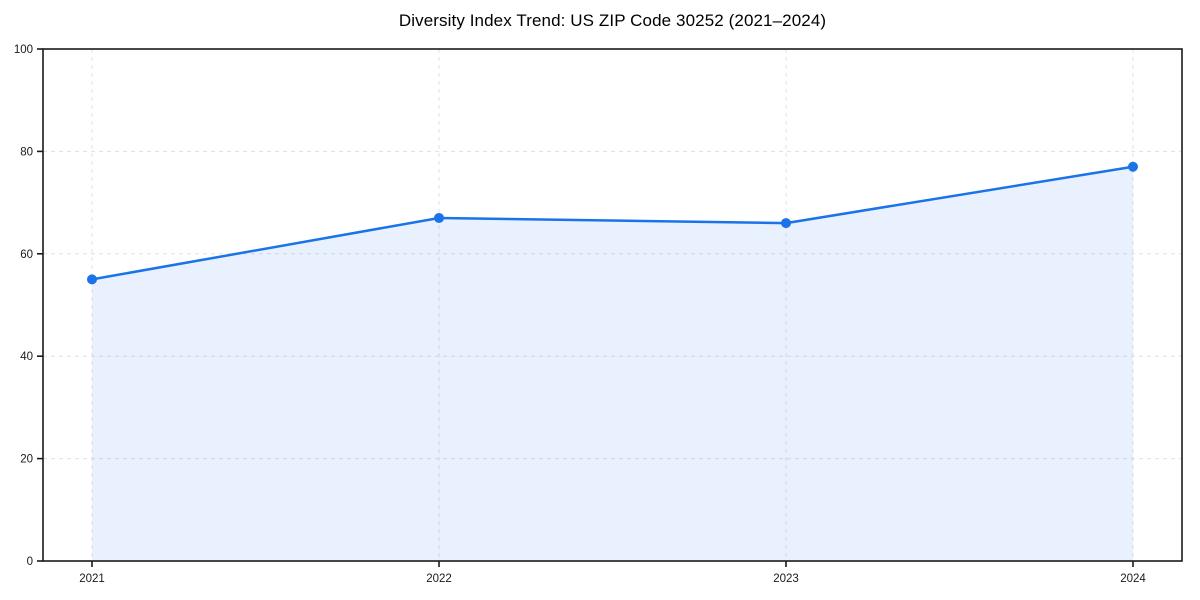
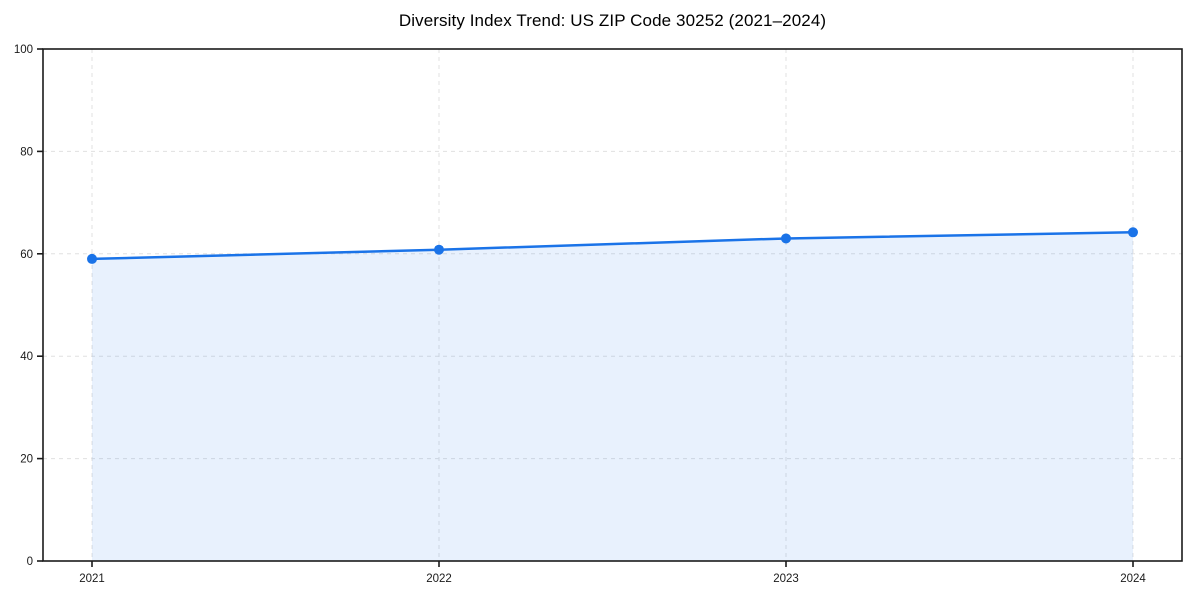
2021: 55 -> 59
2022: 67 -> 61
2023: 66 -> 63
2024: 77 -> 64
